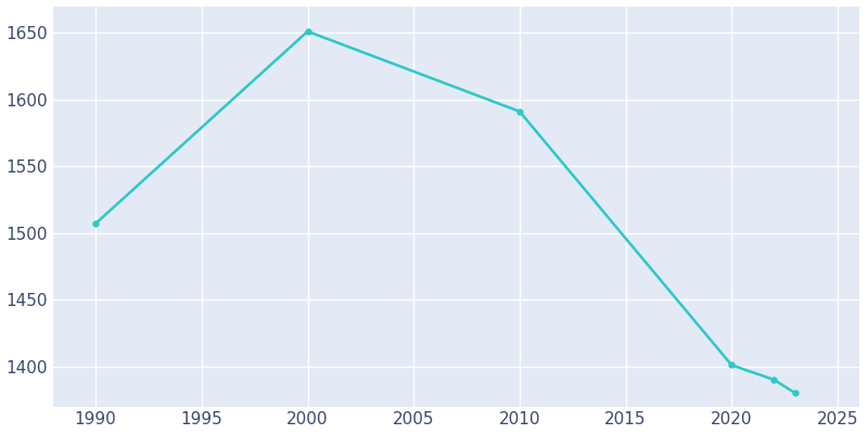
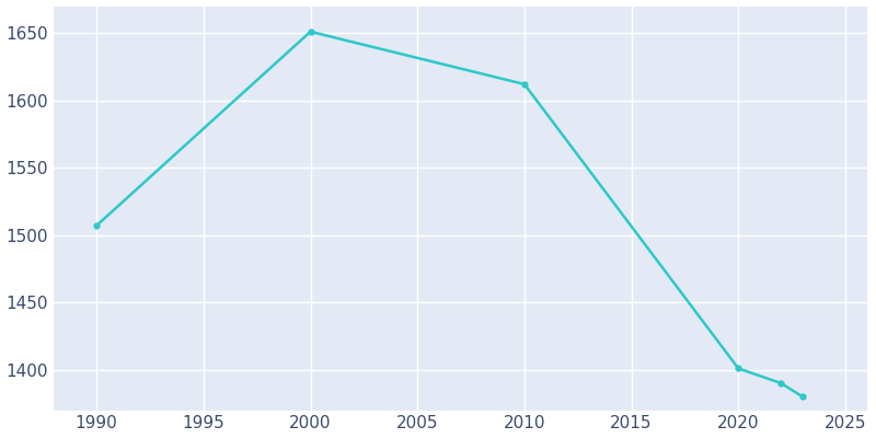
2010: 1591 -> 1612
